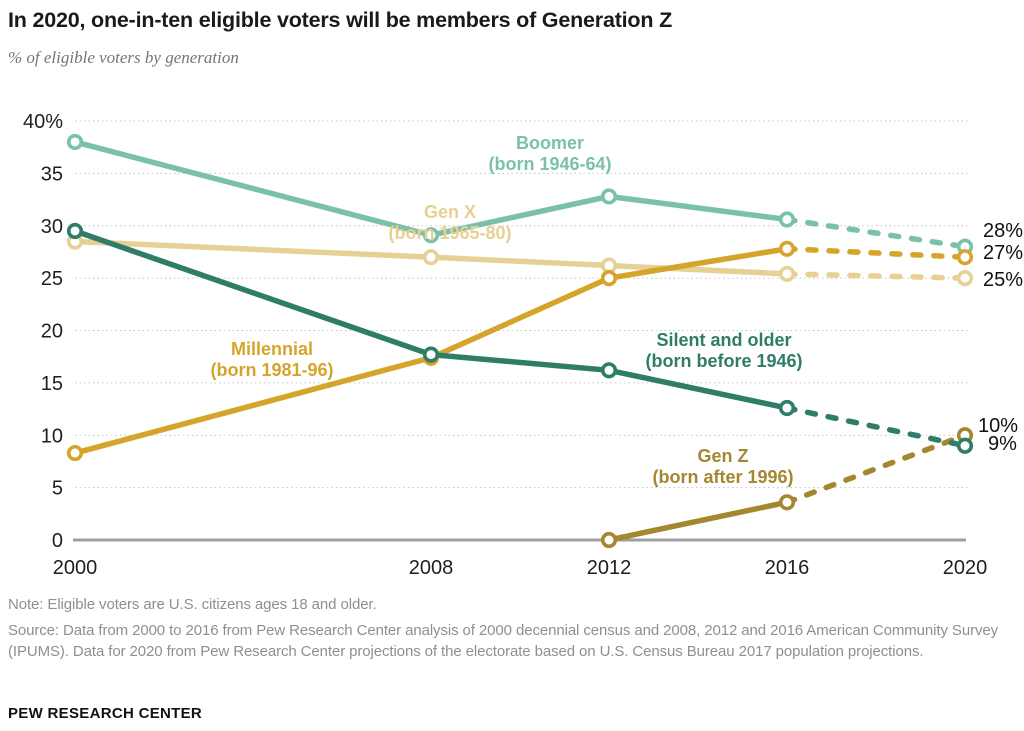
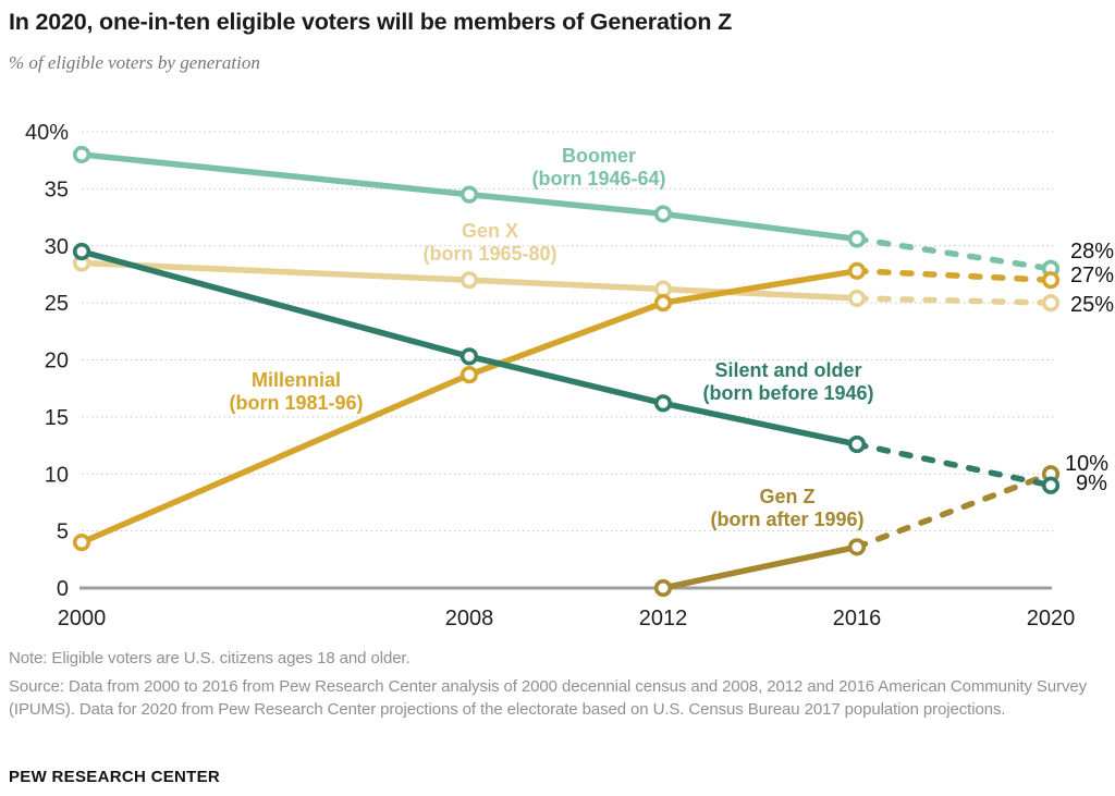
Millennial/2000: 8.3% -> 4.0%
Boomer/2008: 29.1% -> 34.5%
Millennial/2008: 17.4% -> 18.7%
Silent and older/2008: 17.7% -> 20.3%
